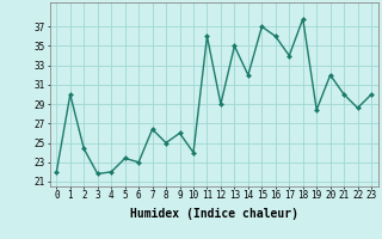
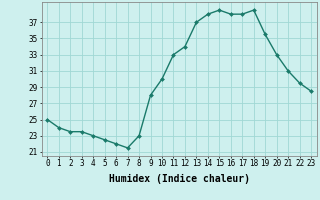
0: 22.0 -> 25.0
1: 30.0 -> 24.0
2: 24.4 -> 23.5
3: 21.8 -> 23.5
4: 22.0 -> 23.0
5: 23.4 -> 22.5
6: 23.0 -> 22.0
7: 26.4 -> 21.5
8: 25.0 -> 23.0
9: 26.0 -> 28.0
10: 24.0 -> 30.0
11: 36.0 -> 33.0
12: 29.0 -> 34.0
13: 35.0 -> 37.0
14: 32.0 -> 38.0
15: 37.0 -> 38.5
16: 36.0 -> 38.0
17: 34.0 -> 38.0
18: 37.8 -> 38.5
19: 28.4 -> 35.5
20: 32.0 -> 33.0
21: 30.0 -> 31.0
22: 28.6 -> 29.5
23: 30.0 -> 28.5
